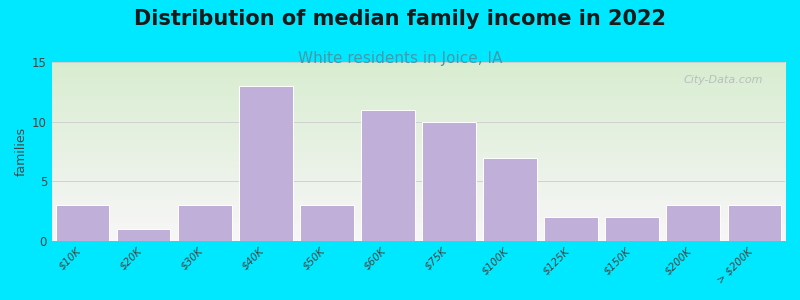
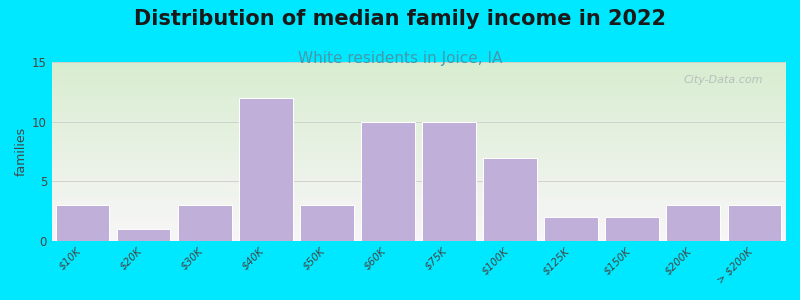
$40K: 13 -> 12
$60K: 11 -> 10
